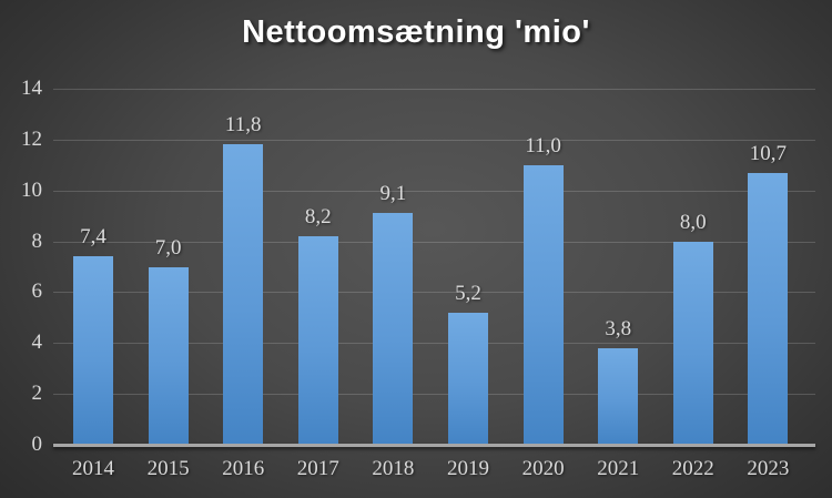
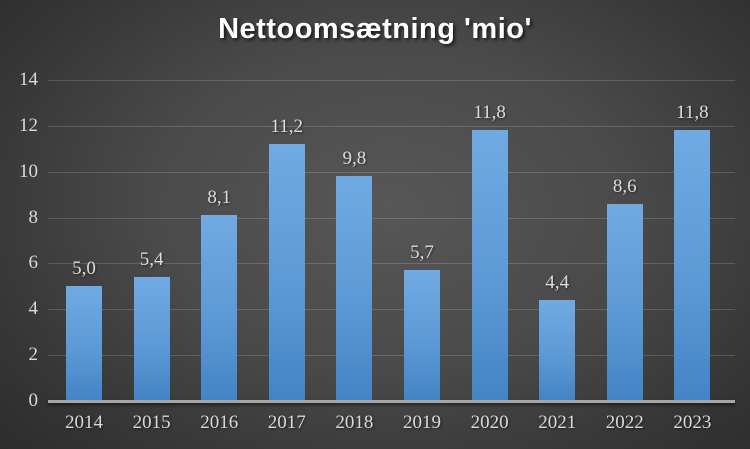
2014: 7,4 -> 5,0
2015: 7,0 -> 5,4
2016: 11,8 -> 8,1
2017: 8,2 -> 11,2
2018: 9,1 -> 9,8
2019: 5,2 -> 5,7
2020: 11,0 -> 11,8
2021: 3,8 -> 4,4
2022: 8,0 -> 8,6
2023: 10,7 -> 11,8
